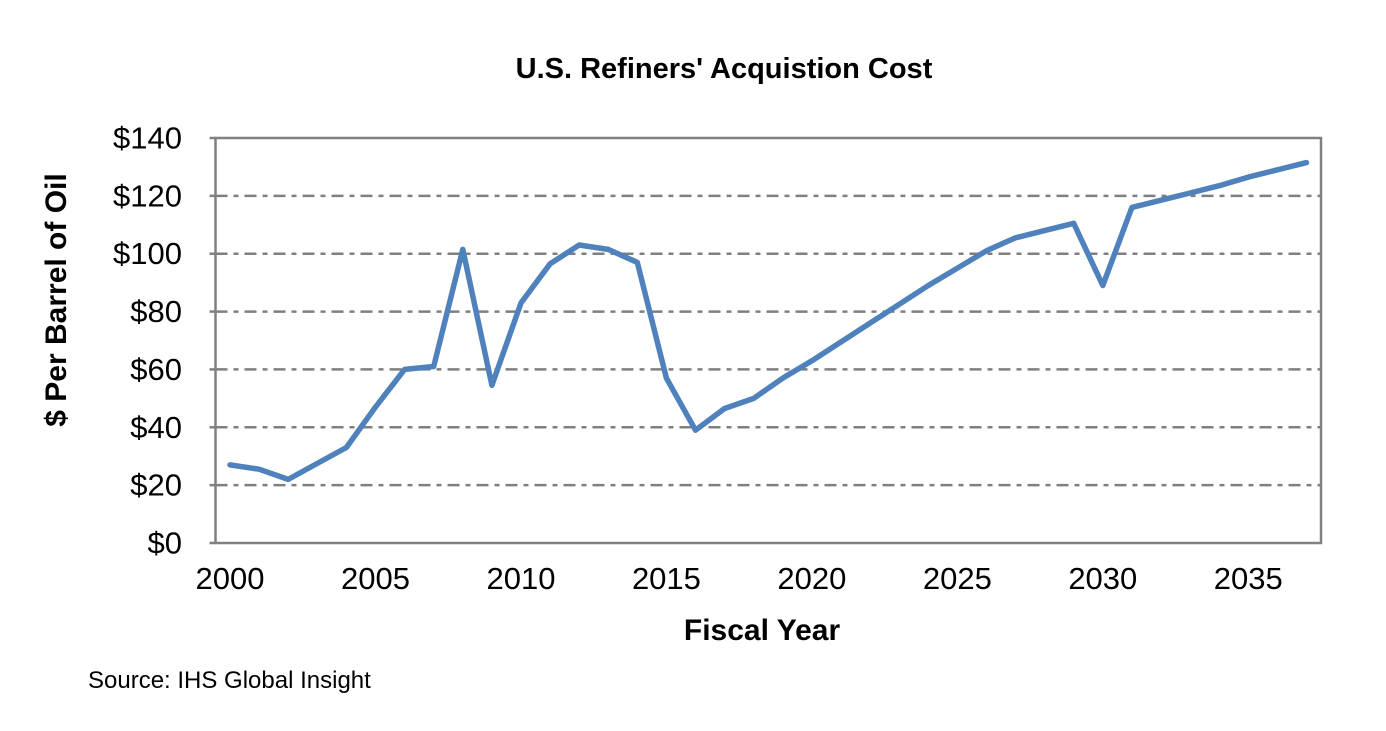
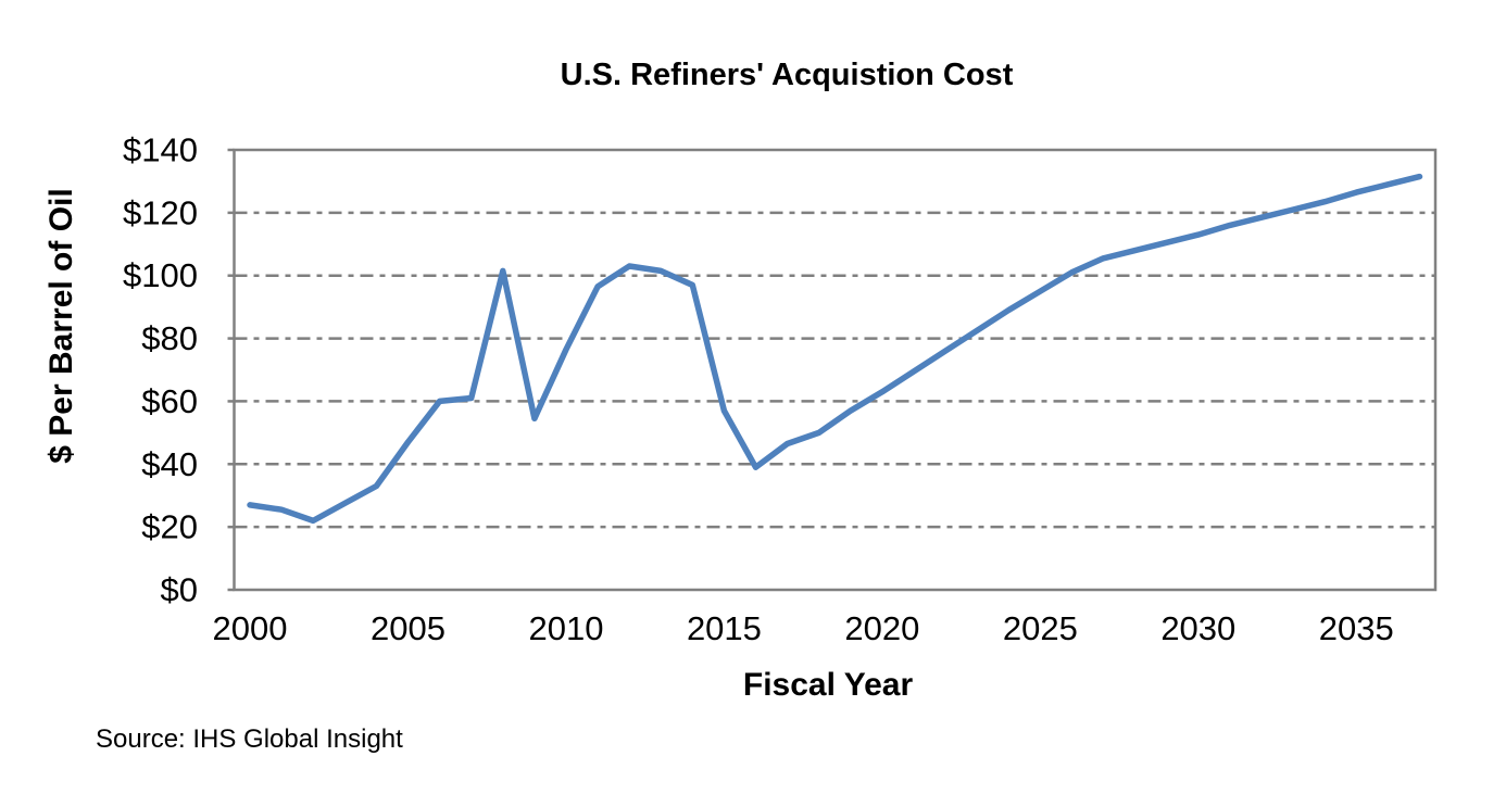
2010: $83 -> $76
2030: $89 -> $113
